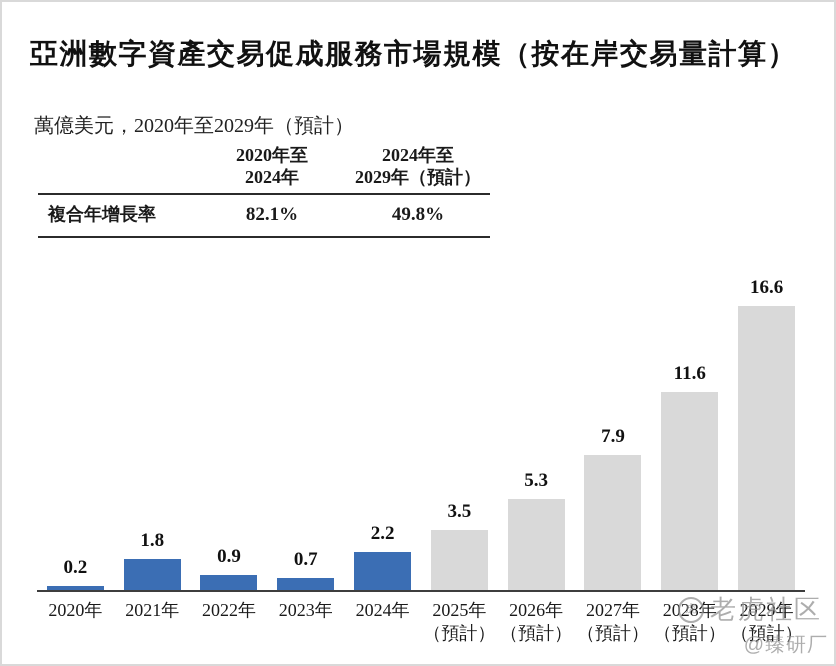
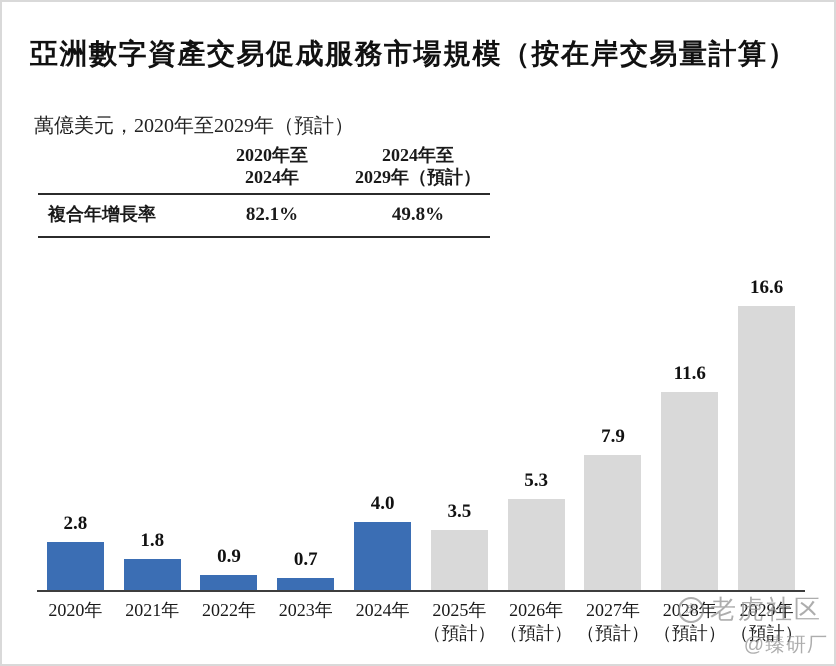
2020年: 0.2 -> 2.8
2024年: 2.2 -> 4.0
